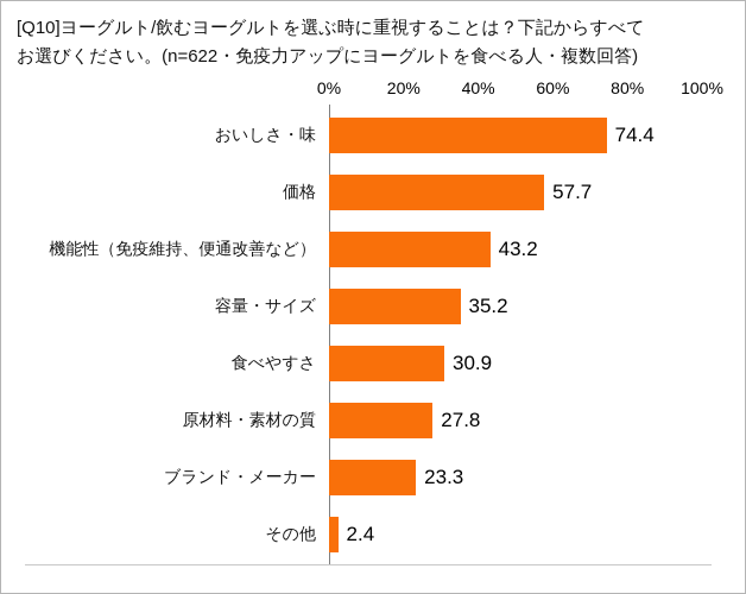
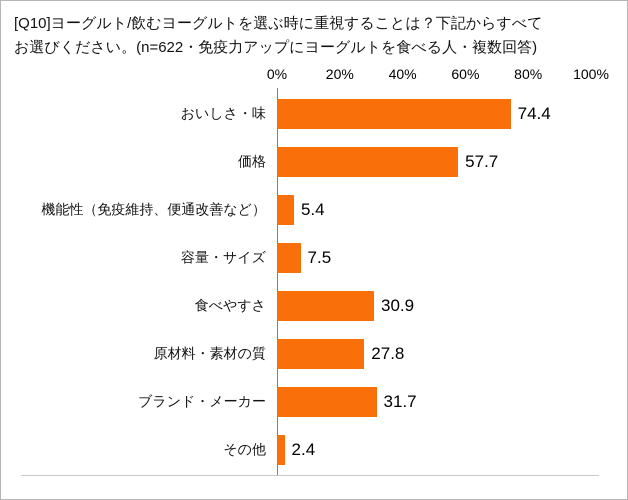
機能性（免疫維持、便通改善など）: 43.2 -> 5.4
容量・サイズ: 35.2 -> 7.5
ブランド・メーカー: 23.3 -> 31.7
